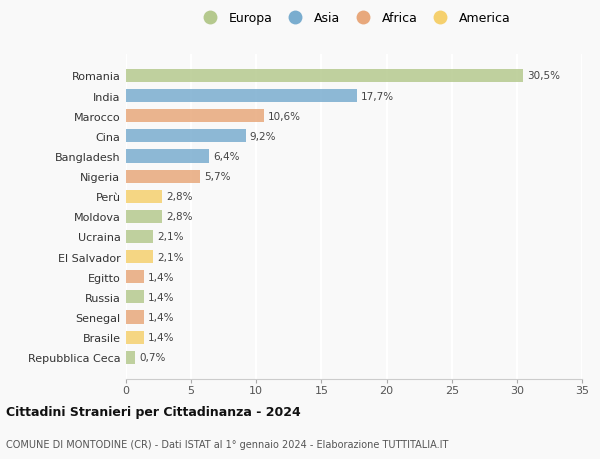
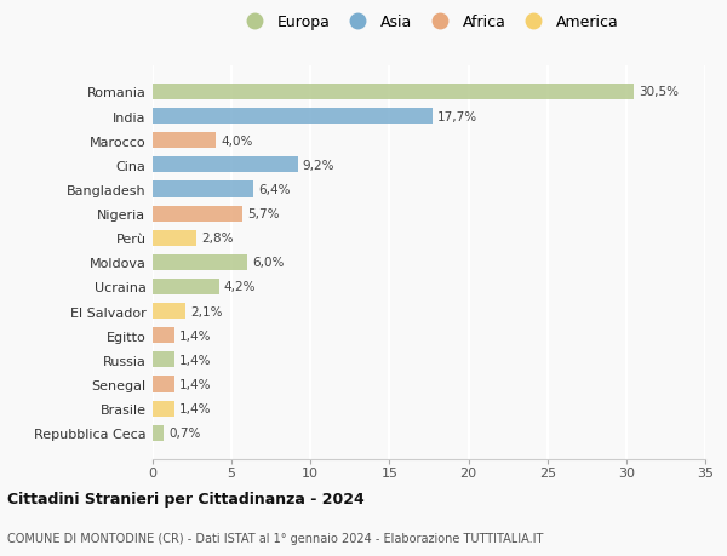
Marocco: 10,6% -> 4,0%
Moldova: 2,8% -> 6,0%
Ucraina: 2,1% -> 4,2%
